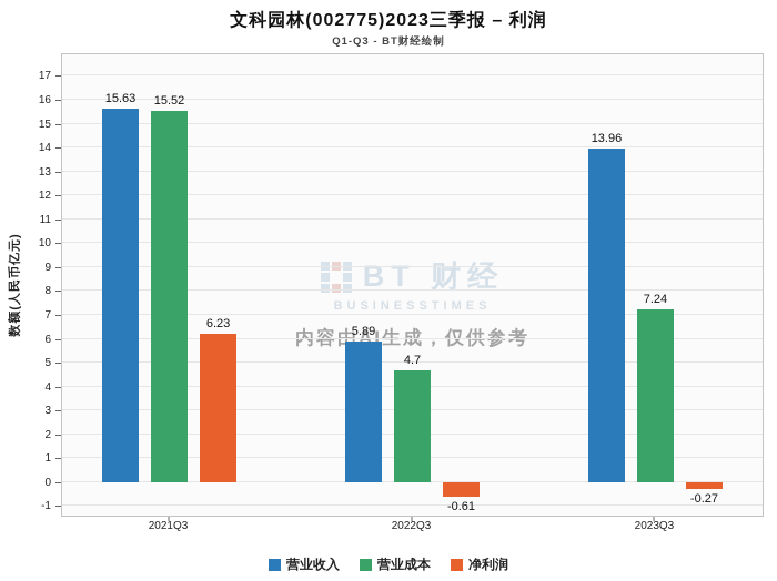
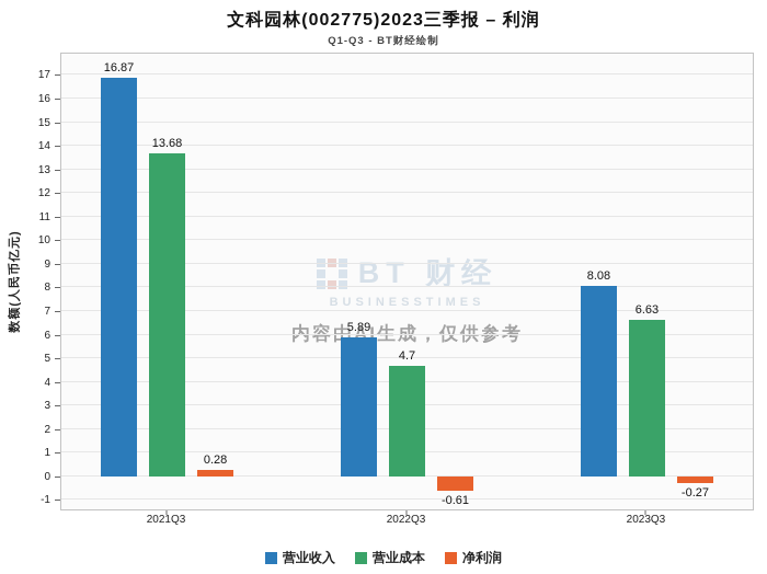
营业收入/2021Q3: 15.63 -> 16.87
营业成本/2021Q3: 15.52 -> 13.68
净利润/2021Q3: 6.23 -> 0.28
营业收入/2023Q3: 13.96 -> 8.08
营业成本/2023Q3: 7.24 -> 6.63
